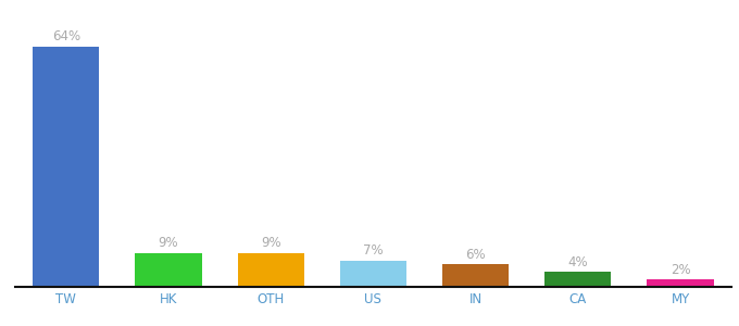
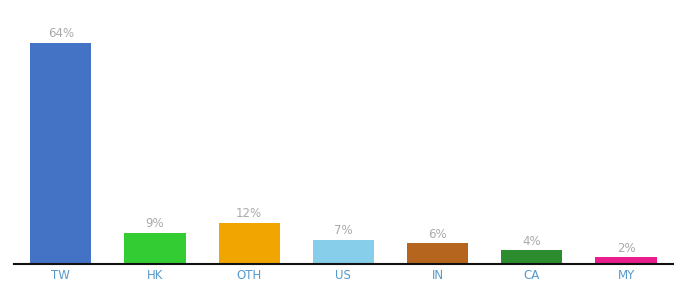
OTH: 9% -> 12%
